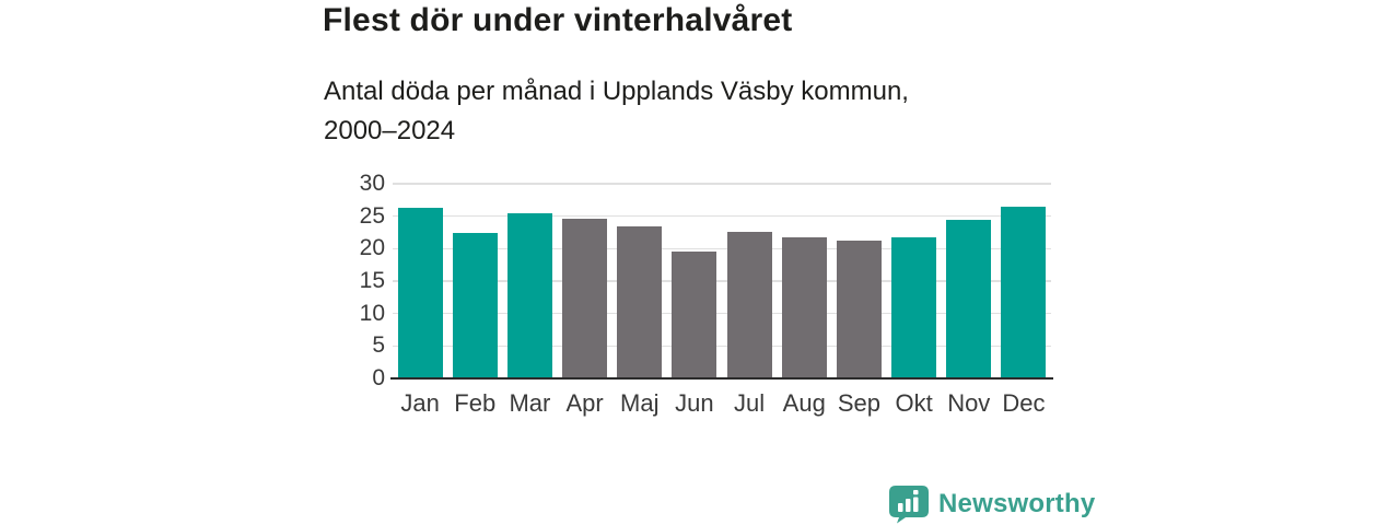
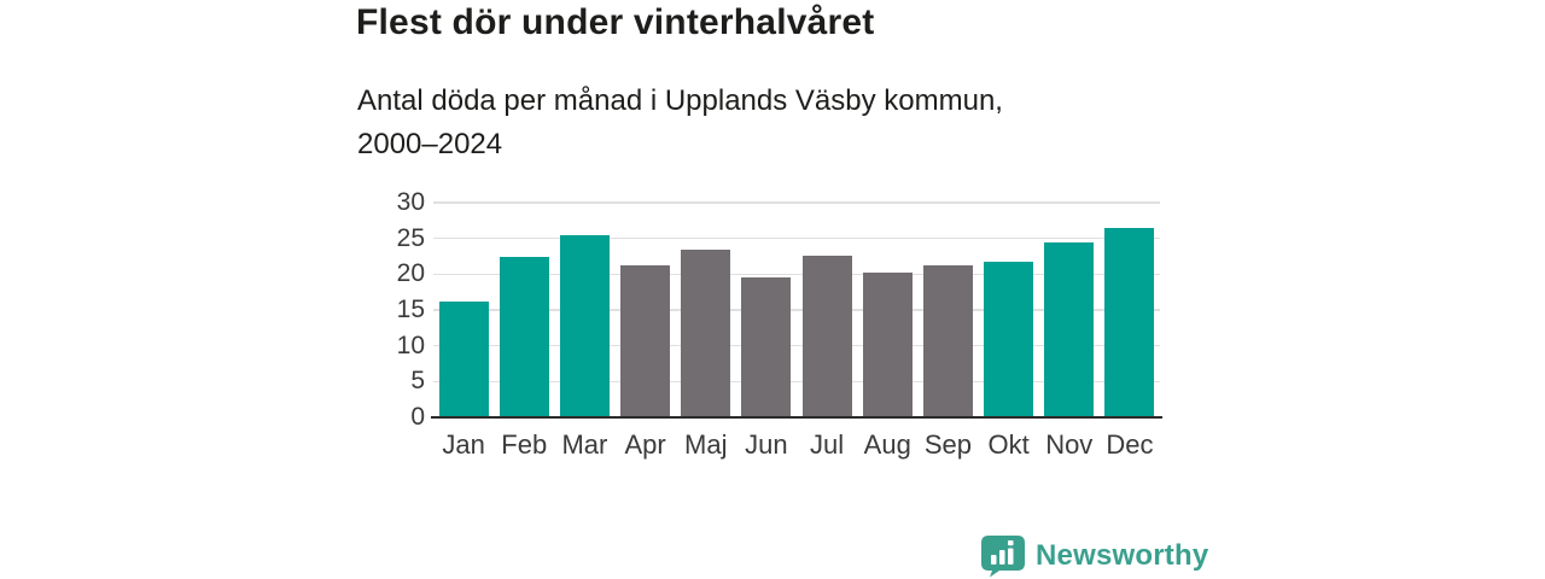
Jan: 26 -> 16
Apr: 24 -> 21
Aug: 22 -> 20
